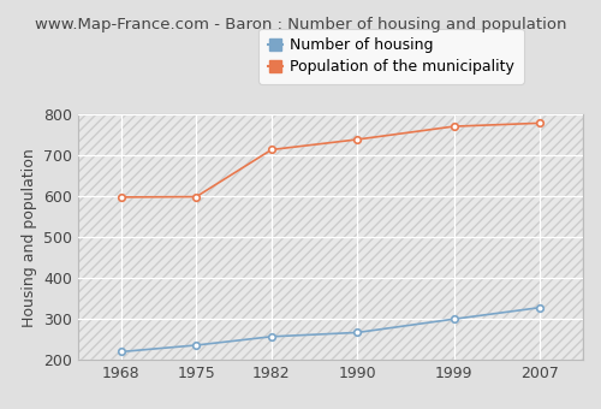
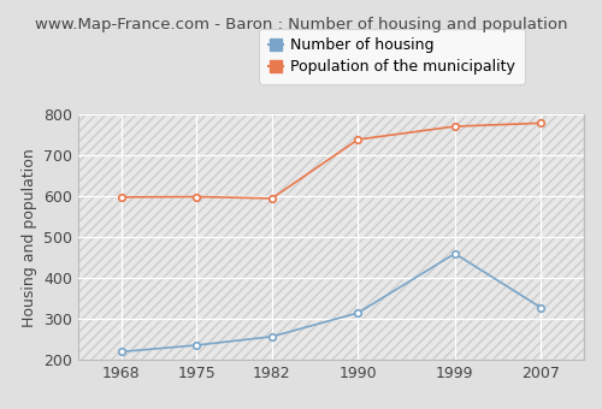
Population of the municipality/1982: 714 -> 595
Number of housing/1990: 267 -> 315
Number of housing/1999: 300 -> 460
